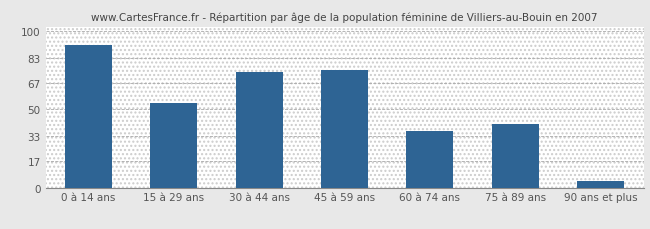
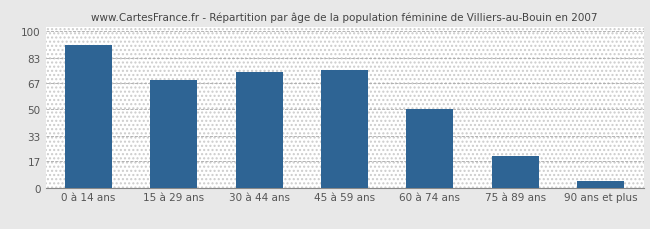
15 à 29 ans: 54 -> 69
60 à 74 ans: 36 -> 50
75 à 89 ans: 41 -> 20
